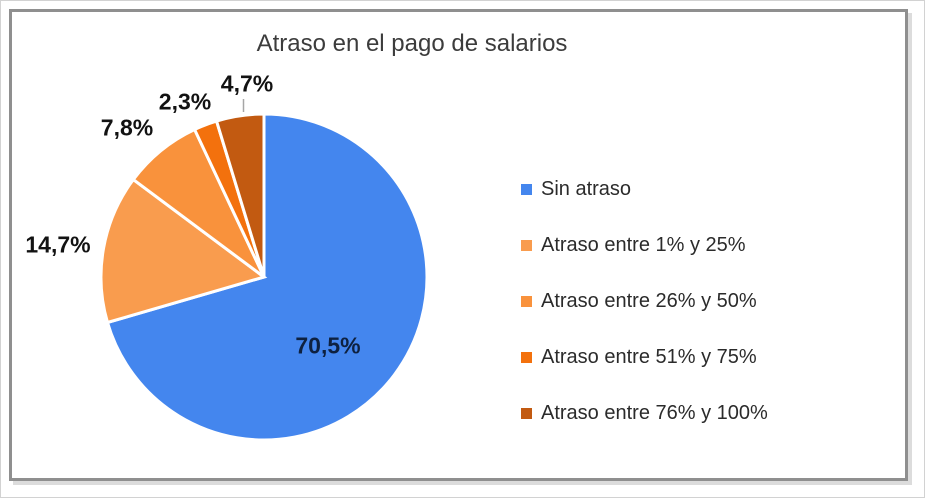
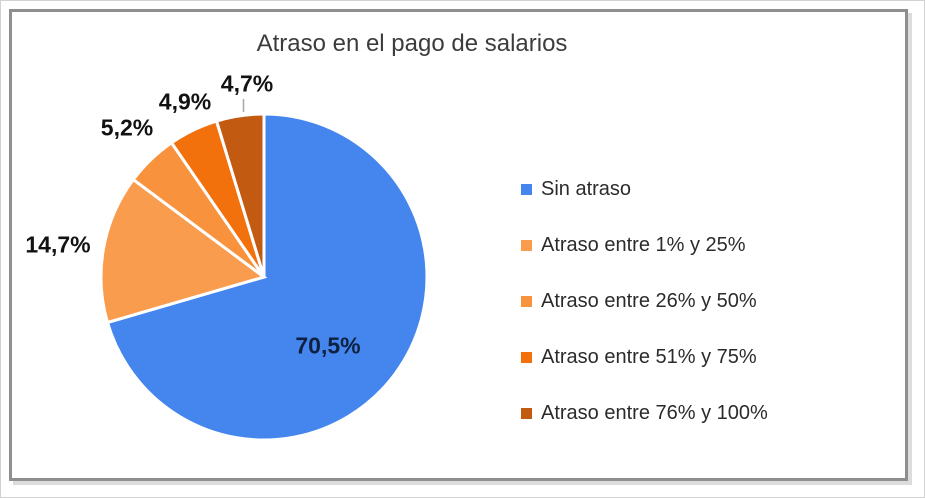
Atraso entre 26% y 50%: 7,8% -> 5,2%
Atraso entre 51% y 75%: 2,3% -> 4,9%
